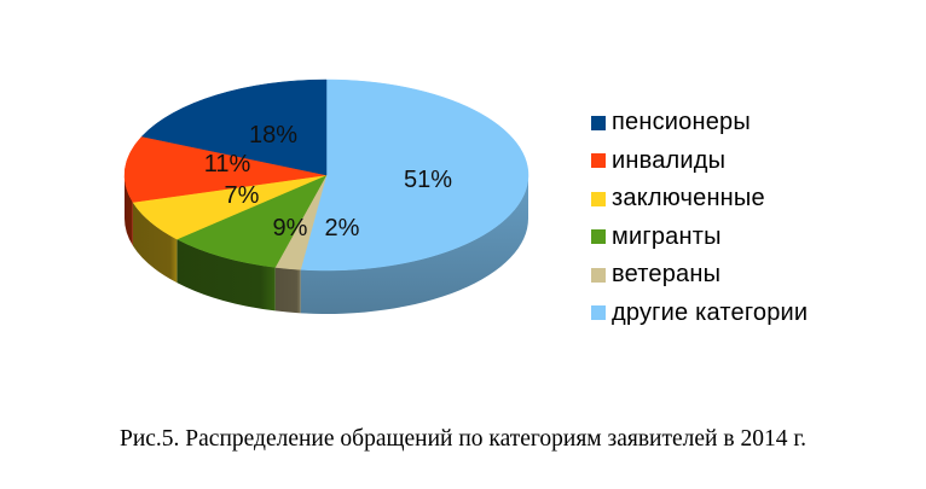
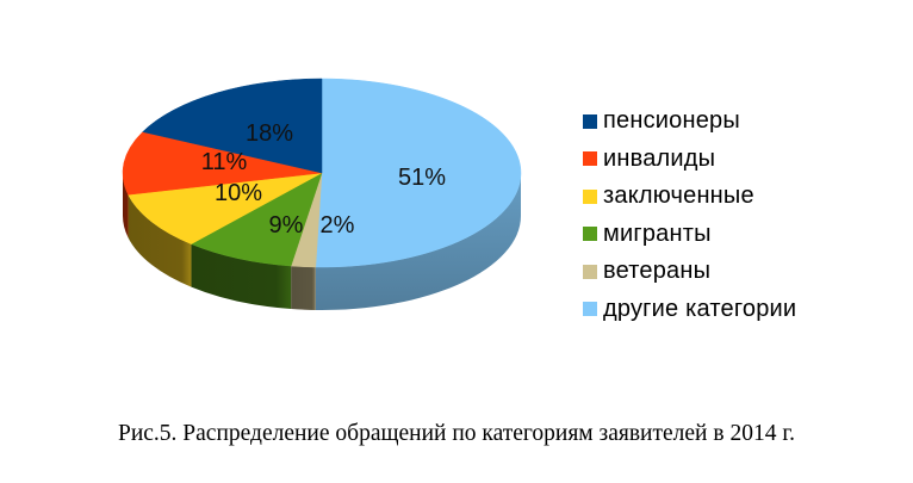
заключенные: 7% -> 10%
